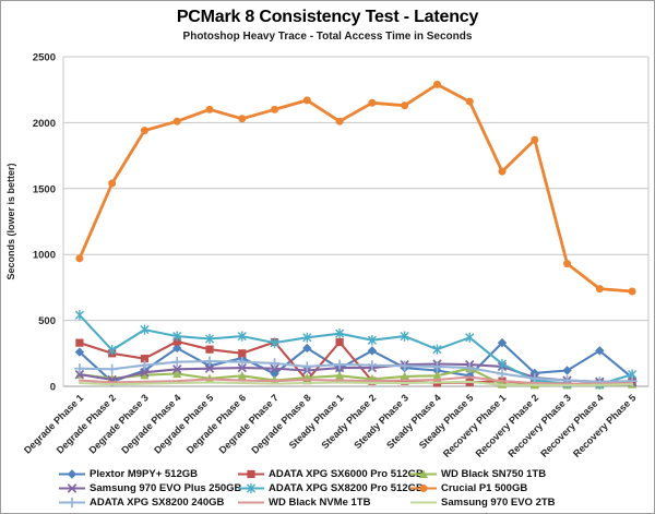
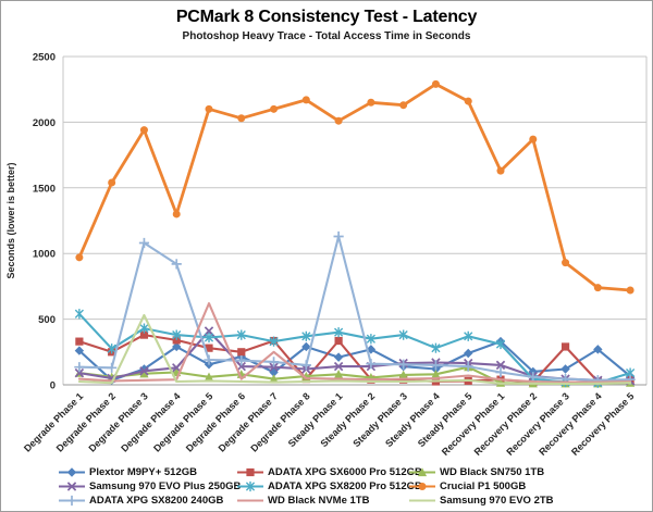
ADATA XPG SX6000 Pro 512GB/Degrade Phase 3: 210 -> 380
ADATA XPG SX8200 240GB/Degrade Phase 3: 160 -> 1080
Samsung 970 EVO 2TB/Degrade Phase 3: 20 -> 530
Crucial P1 500GB/Degrade Phase 4: 2010 -> 1300
ADATA XPG SX8200 240GB/Degrade Phase 4: 180 -> 920
Samsung 970 EVO Plus 250GB/Degrade Phase 5: 140 -> 410
WD Black NVMe 1TB/Degrade Phase 5: 60 -> 620
WD Black NVMe 1TB/Degrade Phase 7: 40 -> 250
Plextor M9PY+ 512GB/Steady Phase 1: 140 -> 210
ADATA XPG SX8200 240GB/Steady Phase 1: 160 -> 1130
Plextor M9PY+ 512GB/Steady Phase 5: 80 -> 240
ADATA XPG SX8200 Pro 512GB/Recovery Phase 1: 170 -> 310
ADATA XPG SX6000 Pro 512GB/Recovery Phase 3: 20 -> 290
